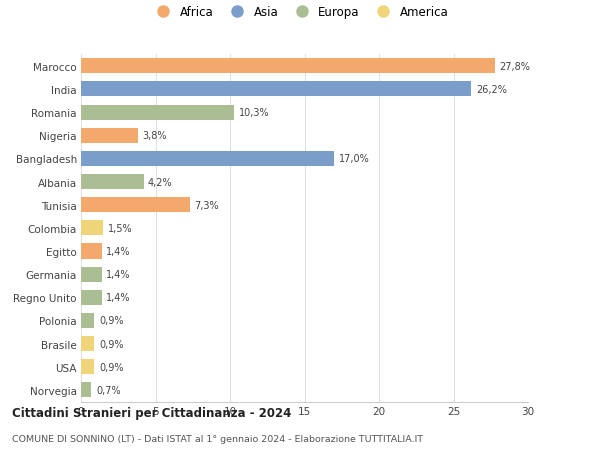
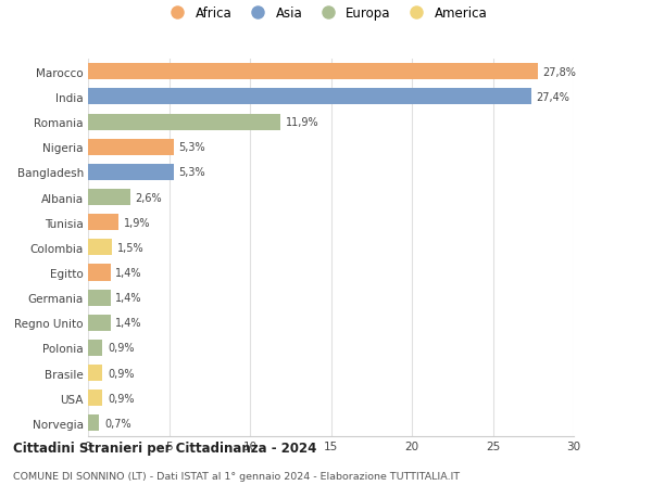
India: 26,2% -> 27,4%
Romania: 10,3% -> 11,9%
Nigeria: 3,8% -> 5,3%
Bangladesh: 17,0% -> 5,3%
Albania: 4,2% -> 2,6%
Tunisia: 7,3% -> 1,9%
